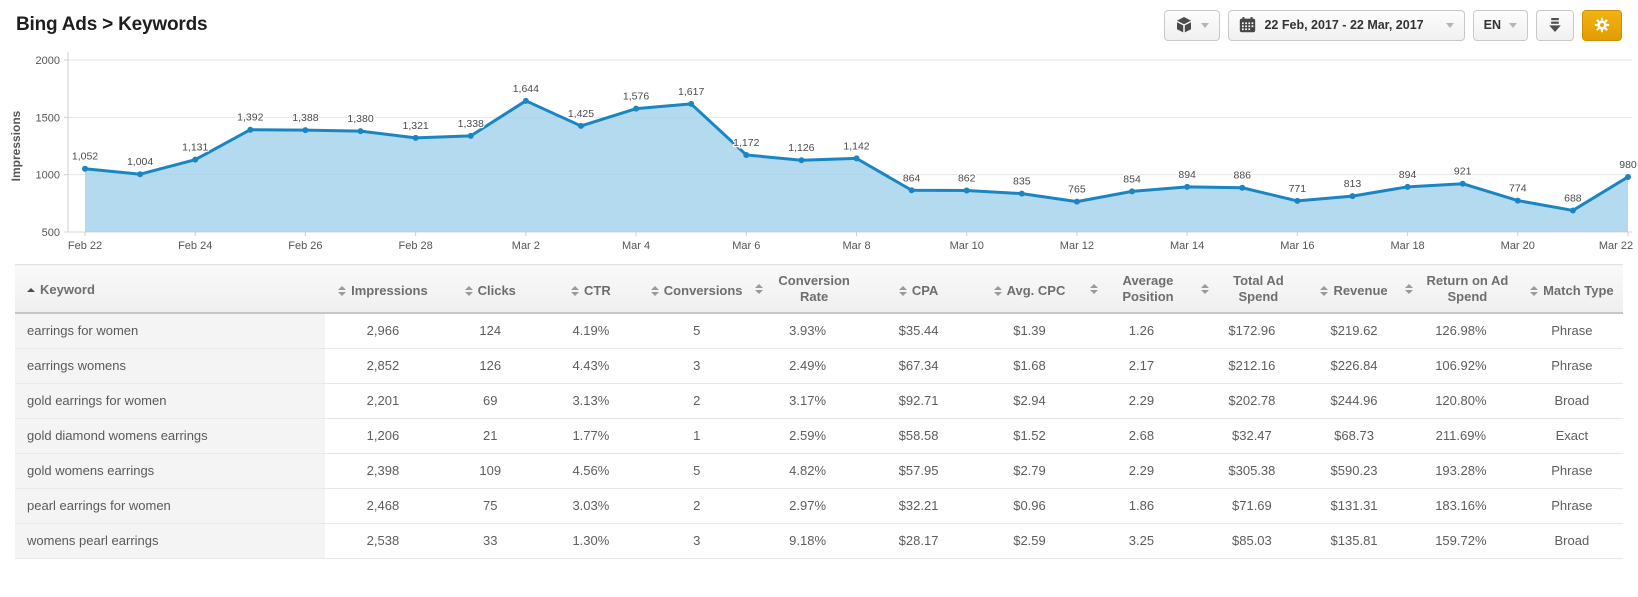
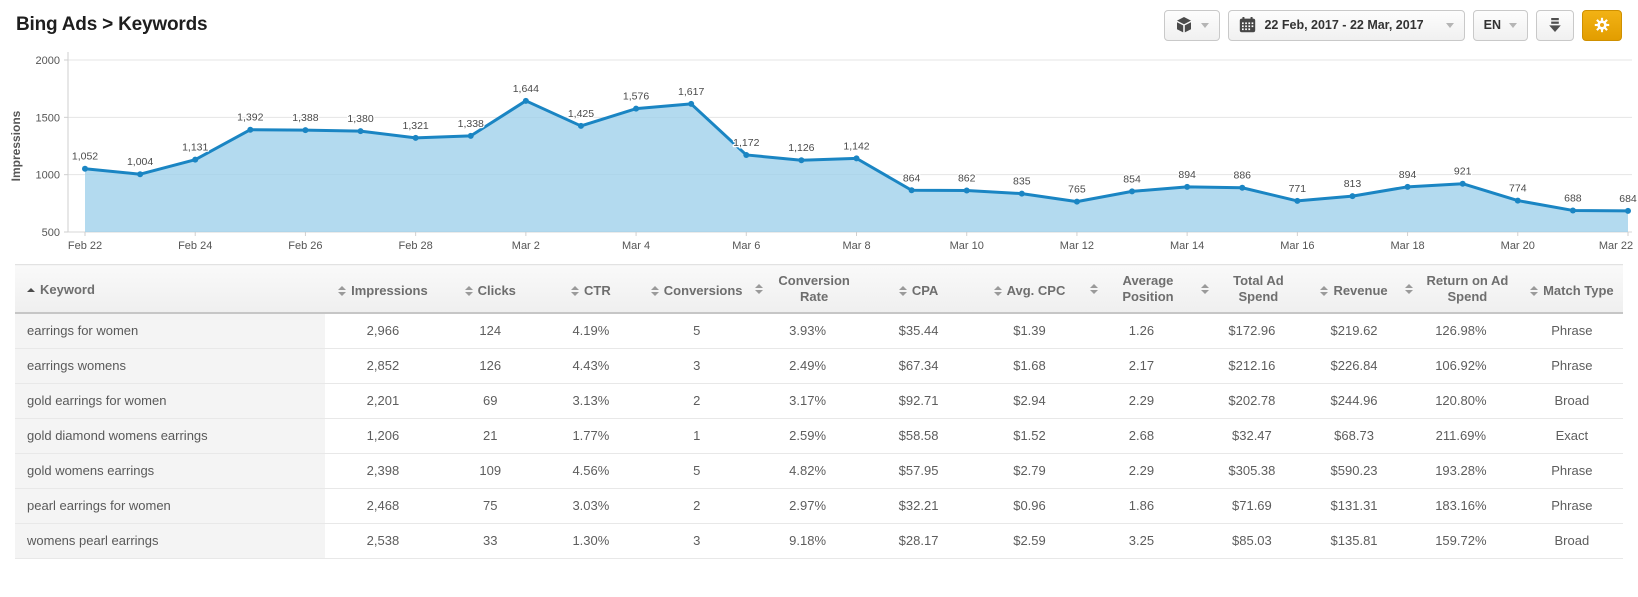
Mar 22: 980 -> 684
